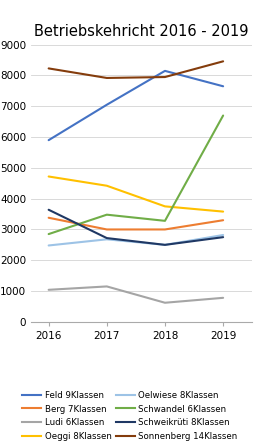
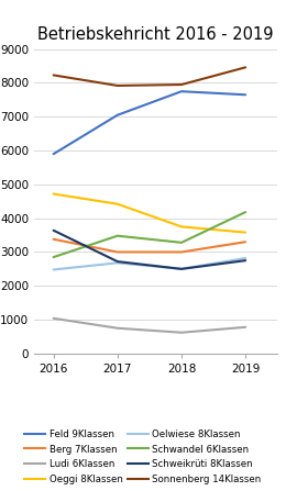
Ludi 6Klassen/2017: 1150 -> 750
Feld 9Klassen/2018: 8150 -> 7750
Schwandel 6Klassen/2019: 6700 -> 4180
